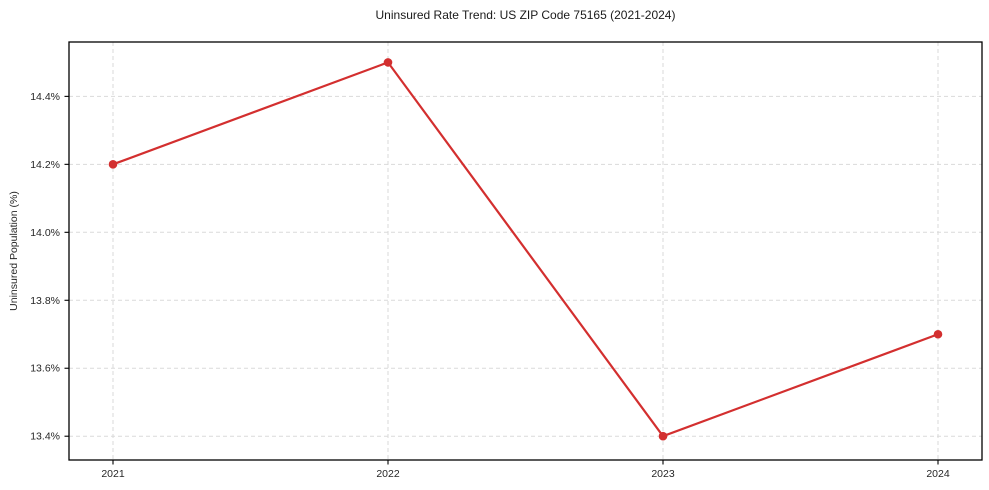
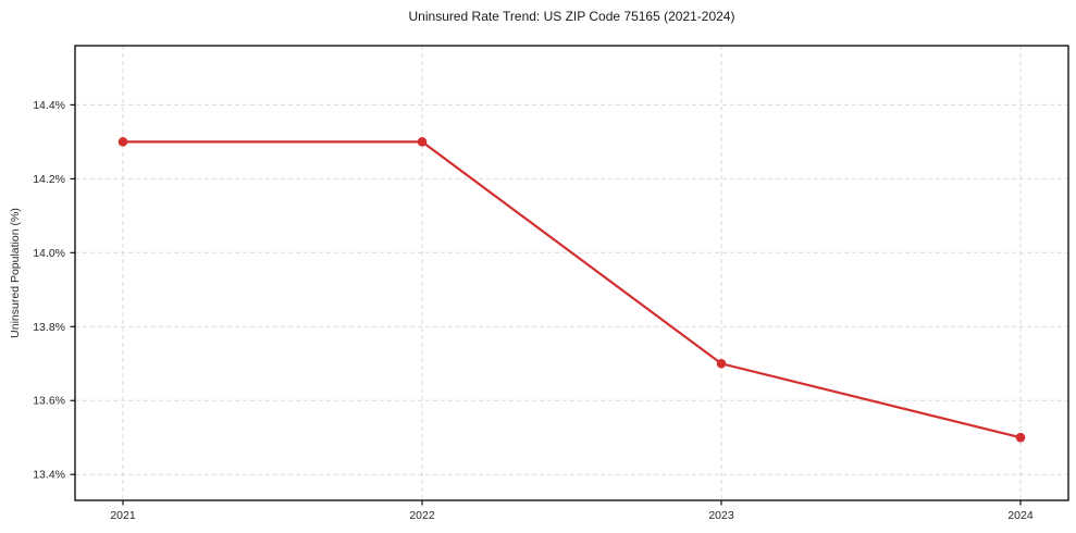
2021: 14.2% -> 14.3%
2022: 14.5% -> 14.3%
2023: 13.4% -> 13.7%
2024: 13.7% -> 13.5%
